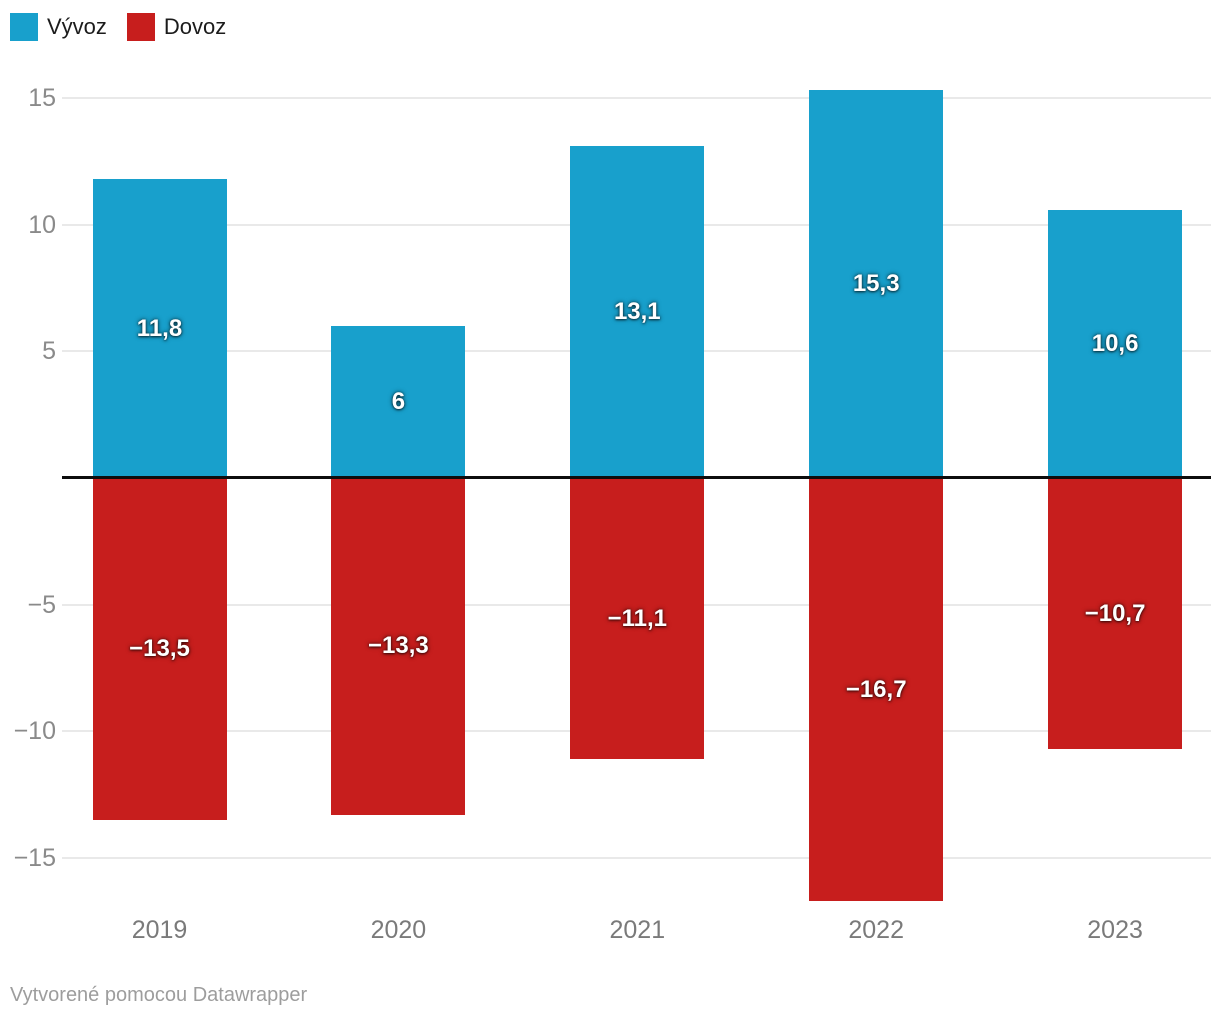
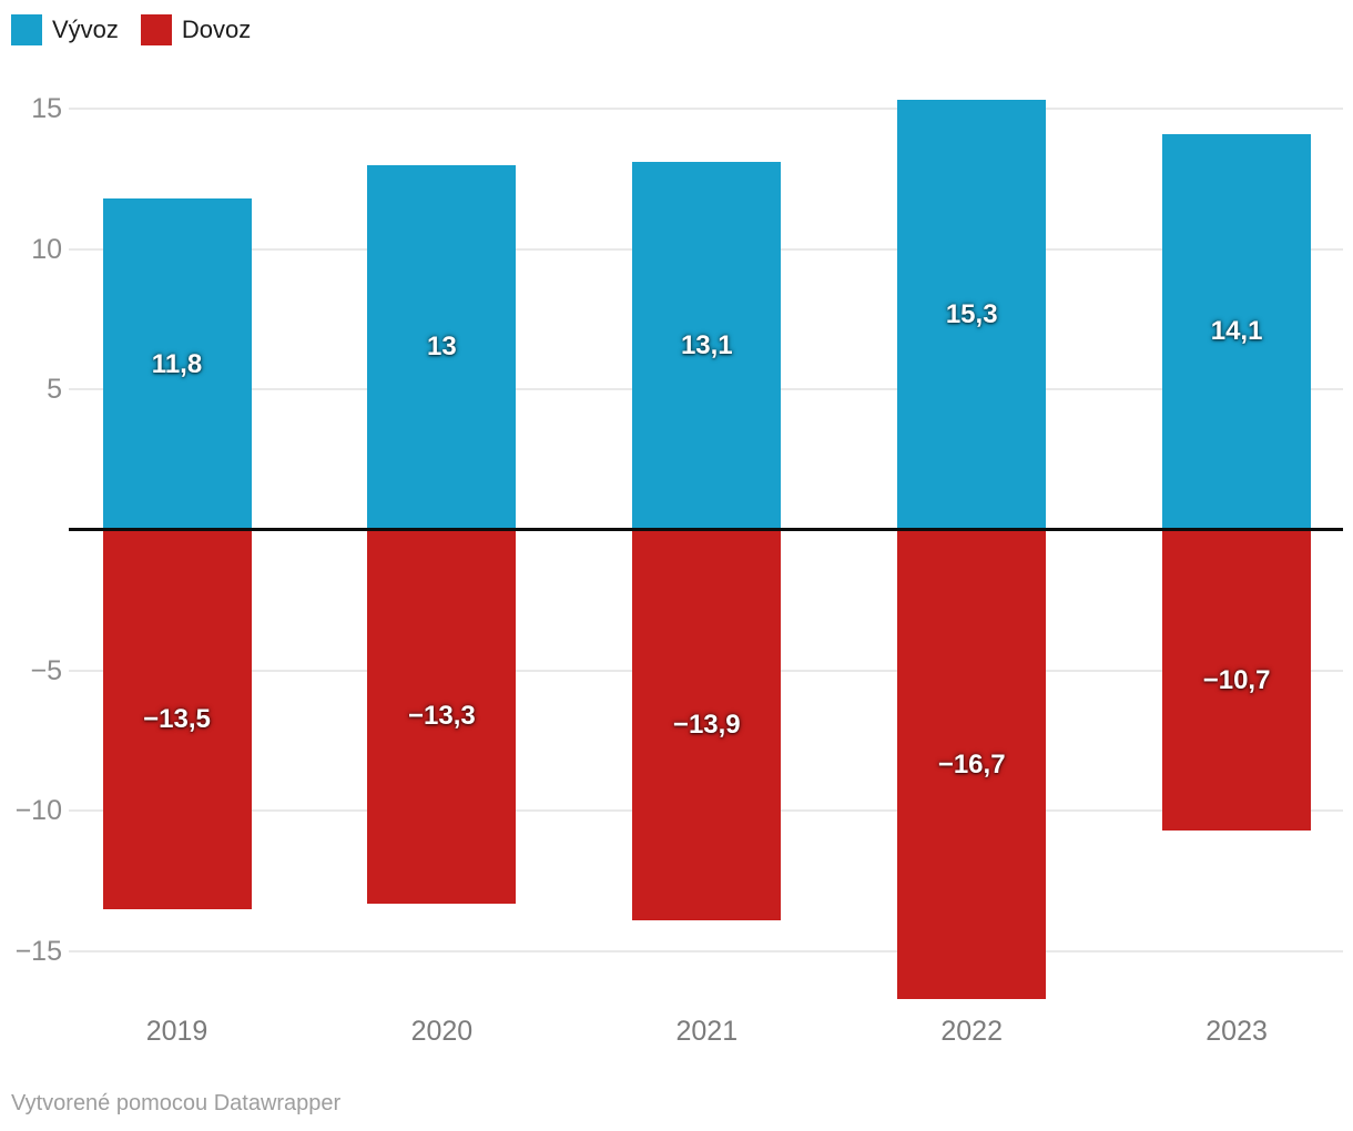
Vývoz/2020: 6 -> 13
Dovoz/2021: −11,1 -> −13,9
Vývoz/2023: 10,6 -> 14,1
